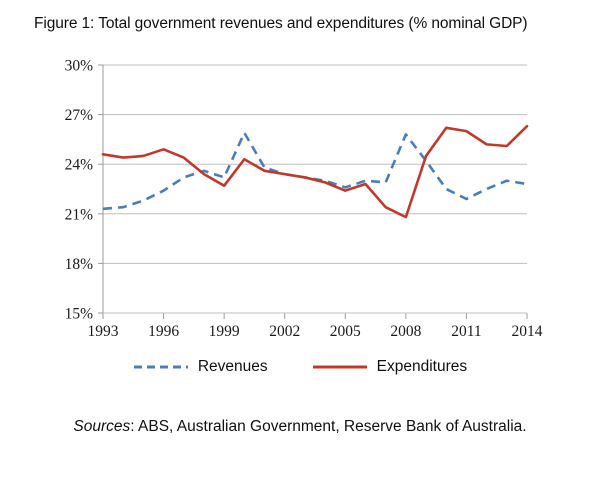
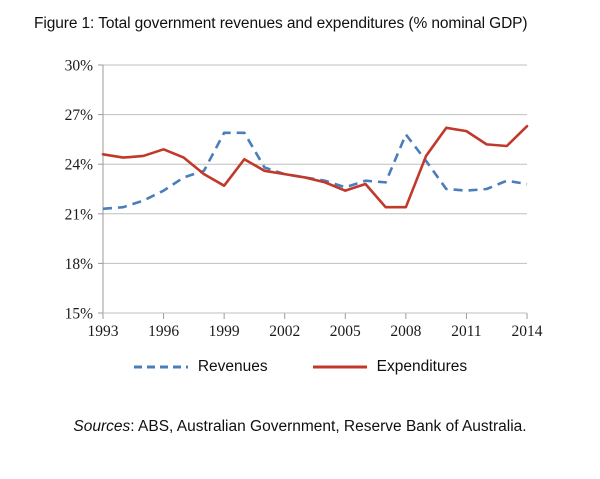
Revenues/1999: 23.2% -> 25.9%
Expenditures/2008: 20.8% -> 21.4%
Revenues/2011: 21.9% -> 22.4%
